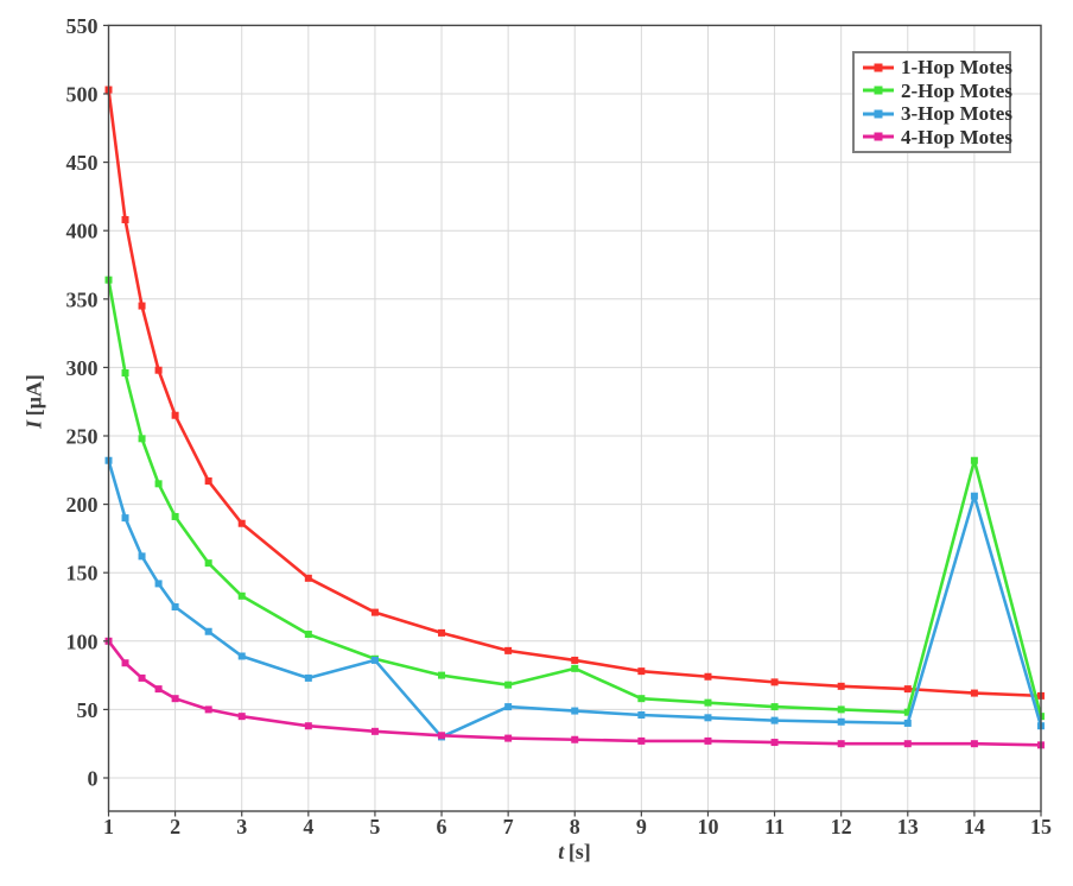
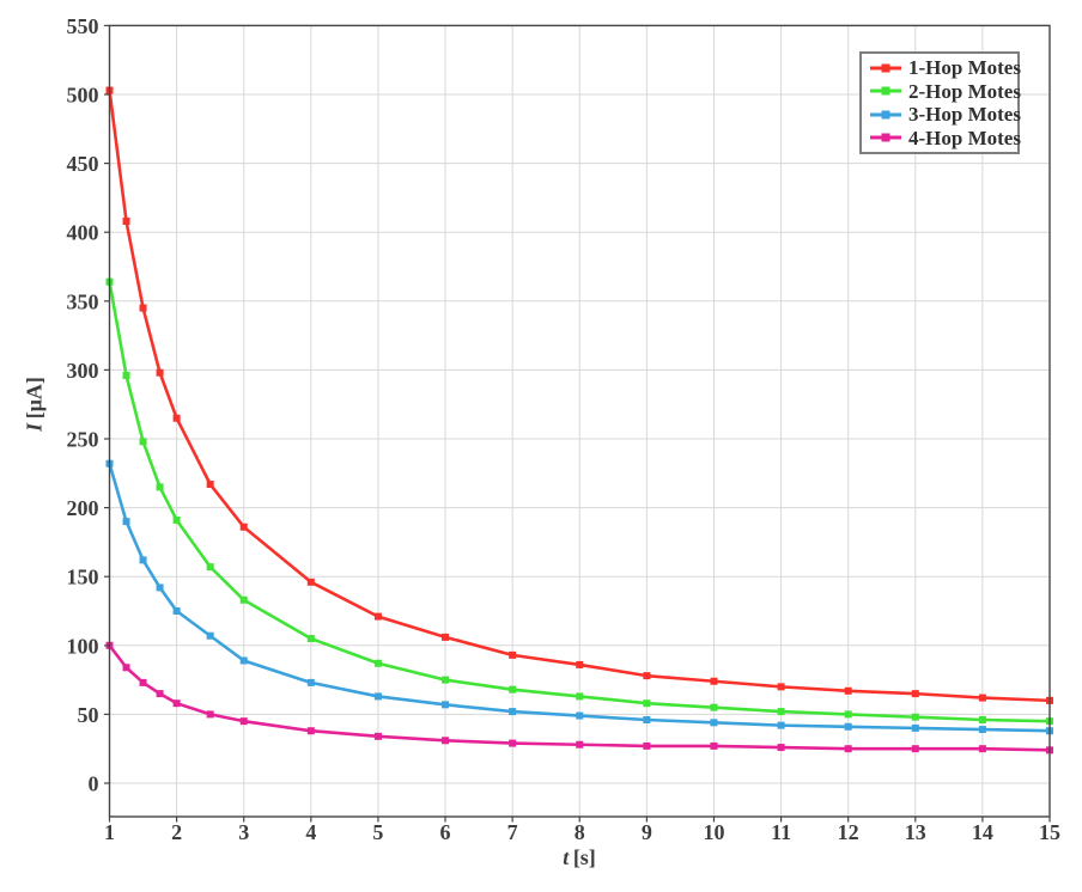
3-Hop Motes/5: 86 -> 63
3-Hop Motes/6: 30 -> 57
2-Hop Motes/8: 80 -> 63
2-Hop Motes/14: 232 -> 46
3-Hop Motes/14: 206 -> 39
